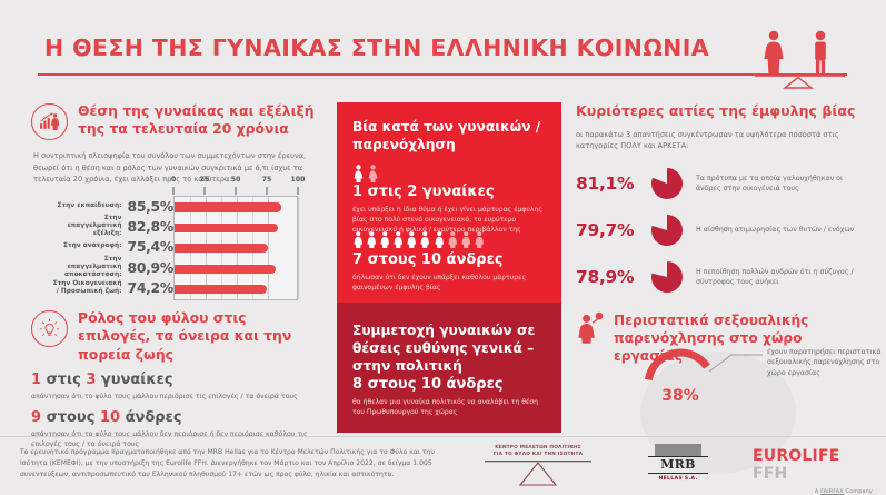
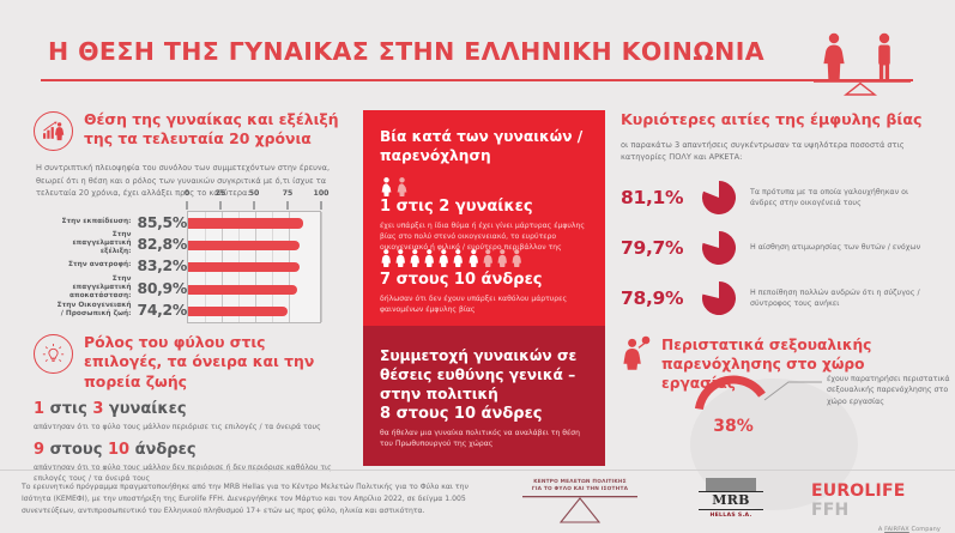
Στην ανατροφή:: 75,4% -> 83,2%
